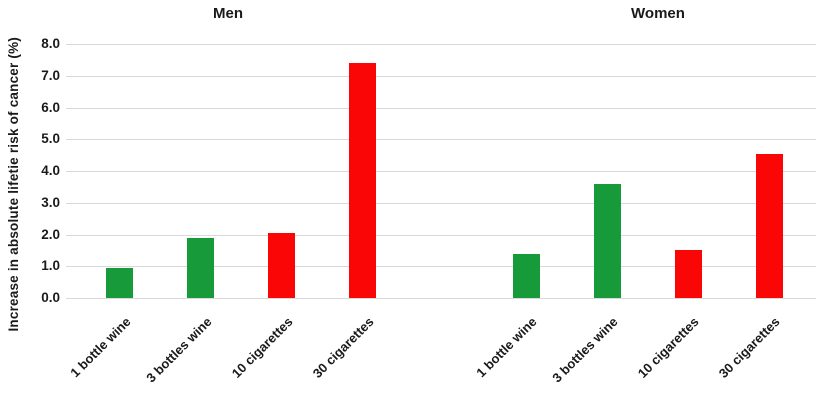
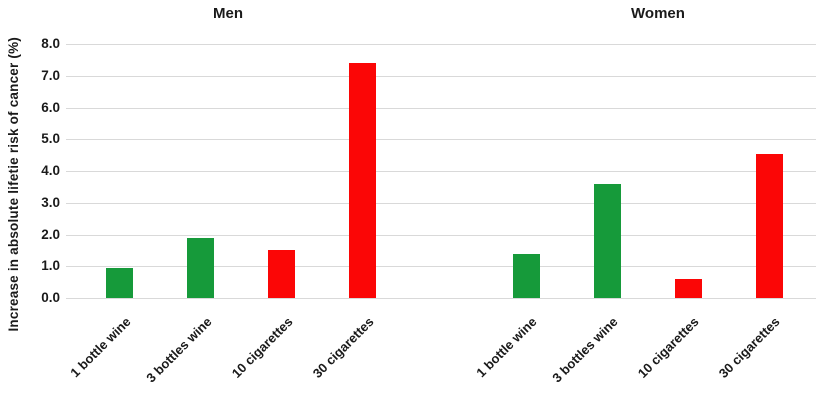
Men/10 cigarettes: 2.0 -> 1.5
Women/10 cigarettes: 1.5 -> 0.6
